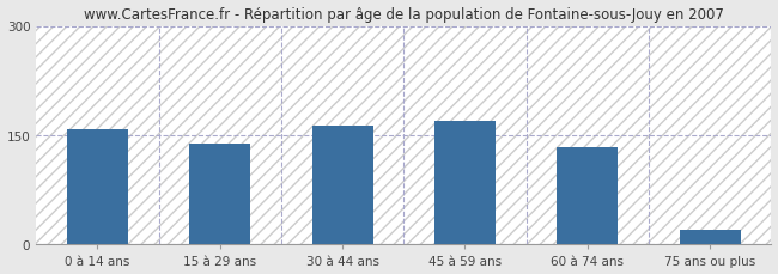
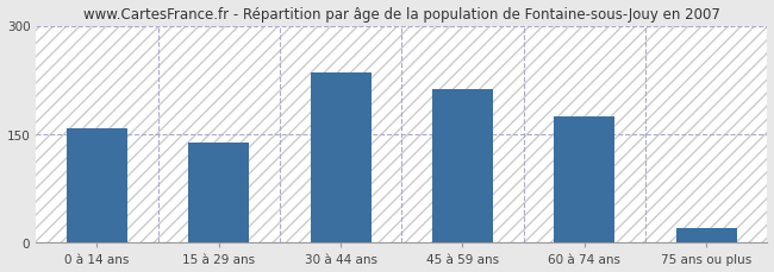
30 à 44 ans: 163 -> 236
45 à 59 ans: 169 -> 212
60 à 74 ans: 133 -> 174
